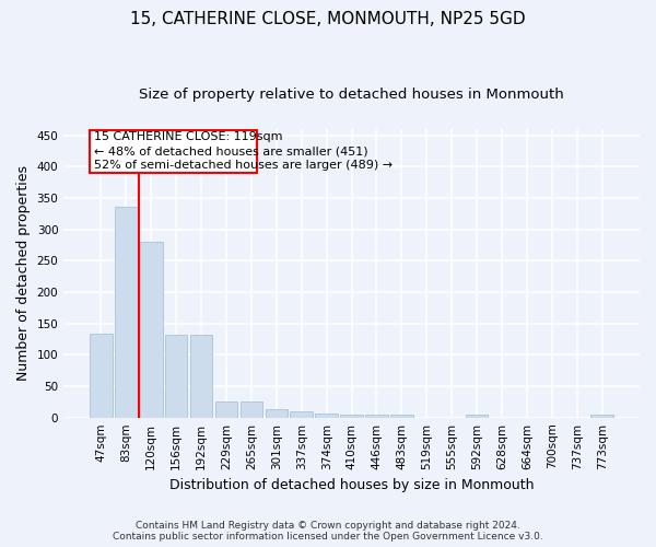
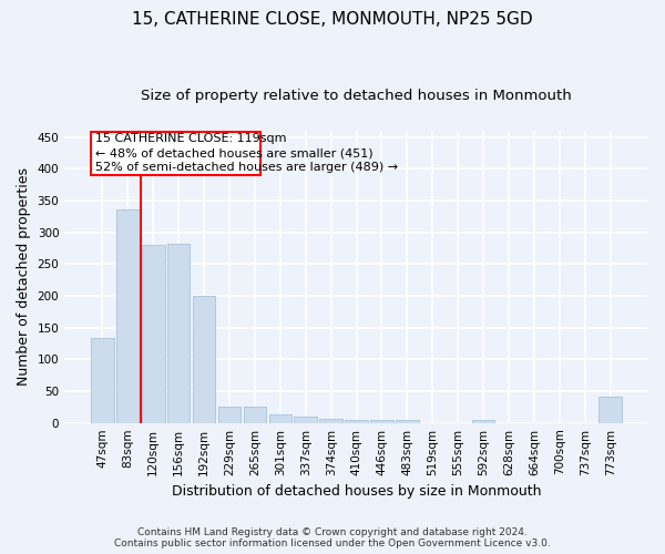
156sqm: 132 -> 282
192sqm: 132 -> 200
773sqm: 4 -> 42
